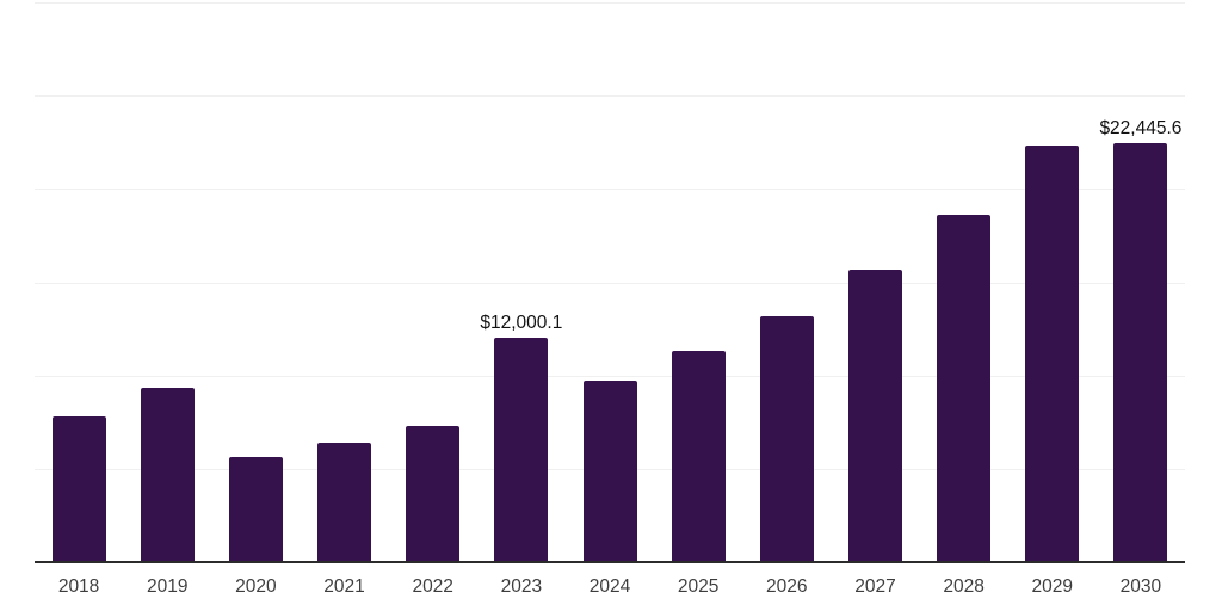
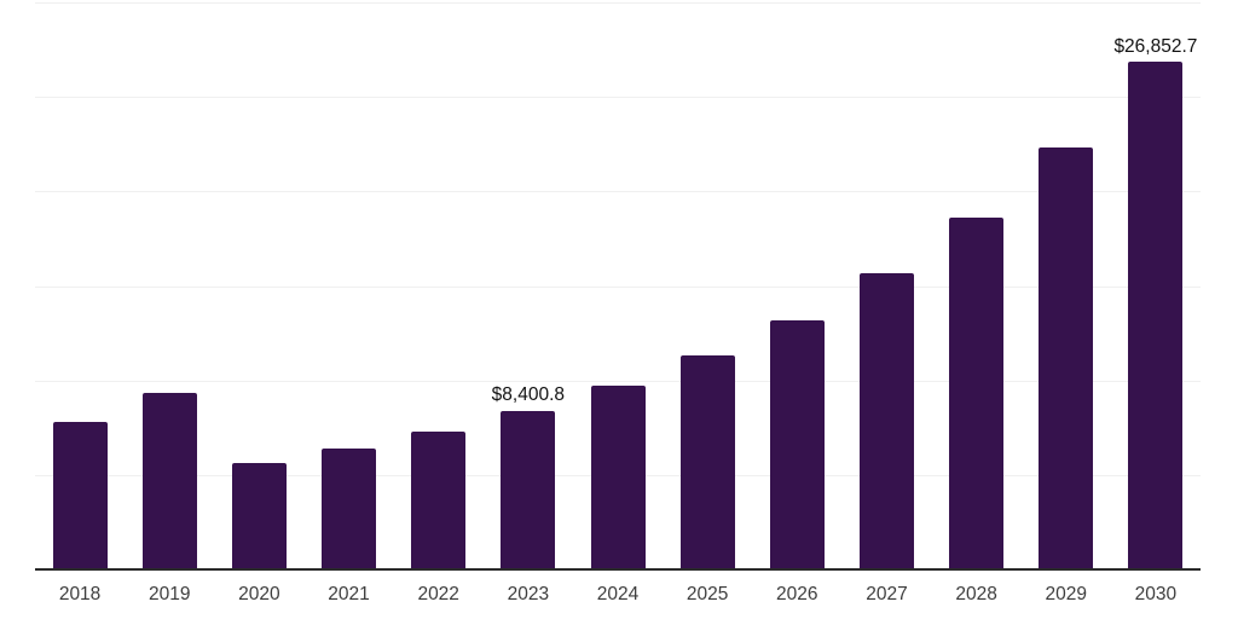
2023: $12,000.1 -> $8,400.8
2030: $22,445.6 -> $26,852.7
